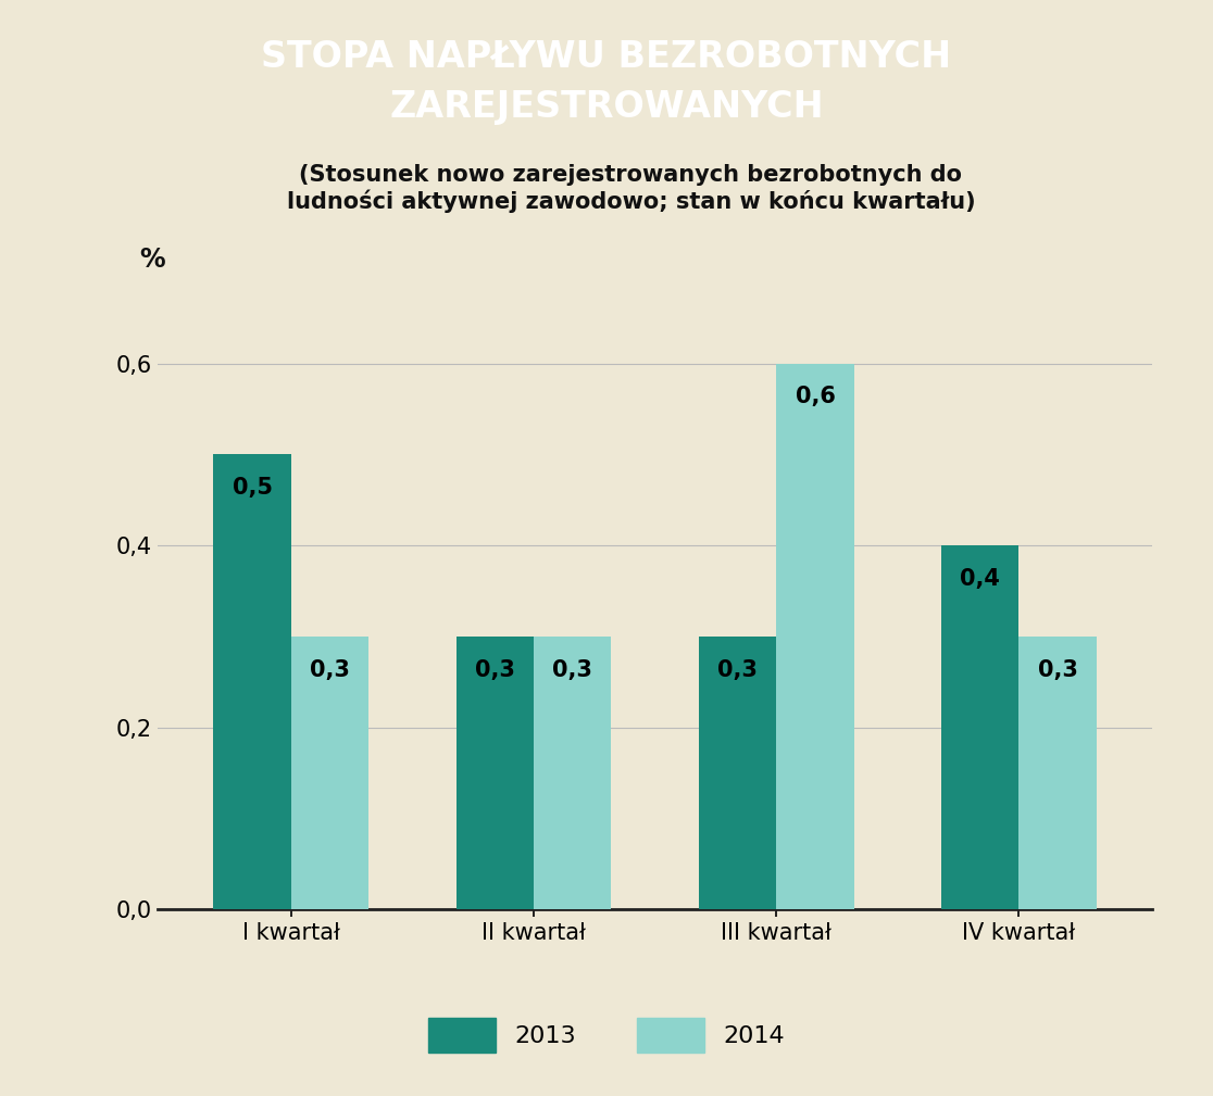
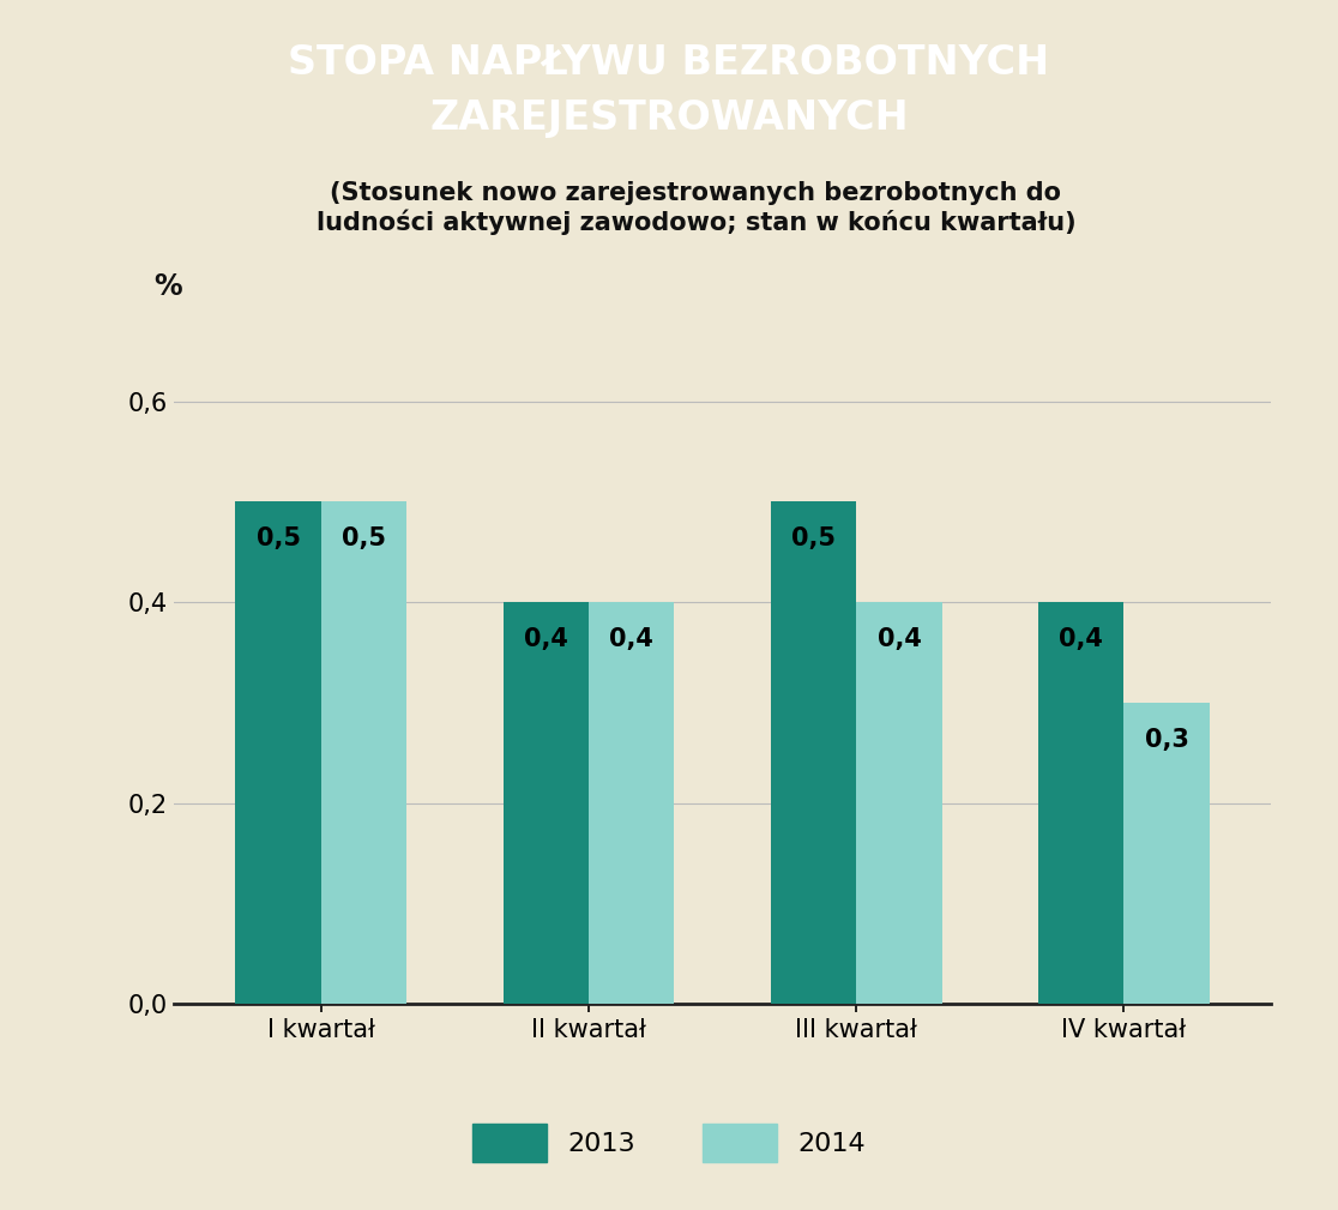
2014/I kwartał: 0,3 -> 0,5
2013/II kwartał: 0,3 -> 0,4
2014/II kwartał: 0,3 -> 0,4
2013/III kwartał: 0,3 -> 0,5
2014/III kwartał: 0,6 -> 0,4
